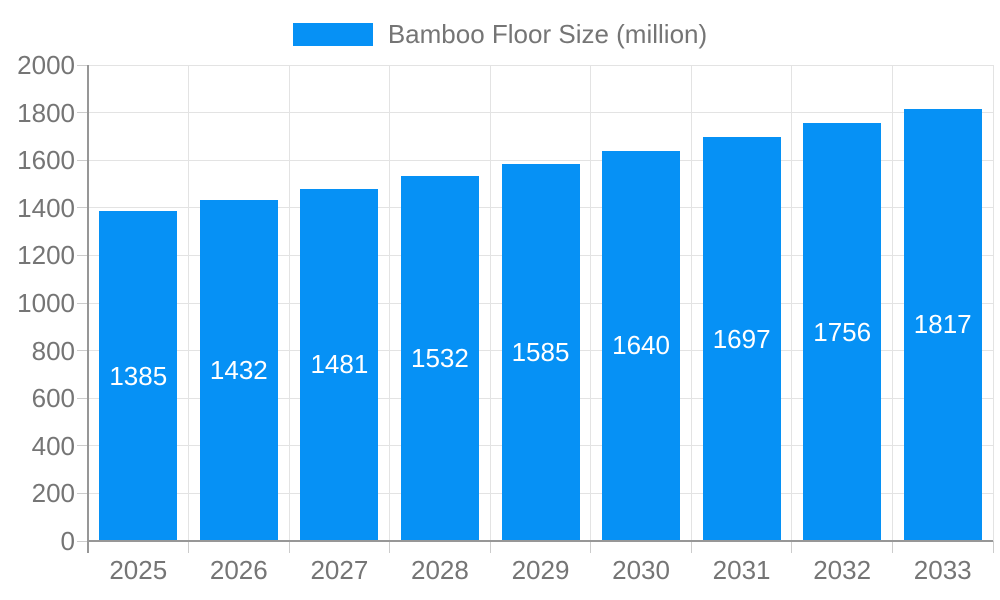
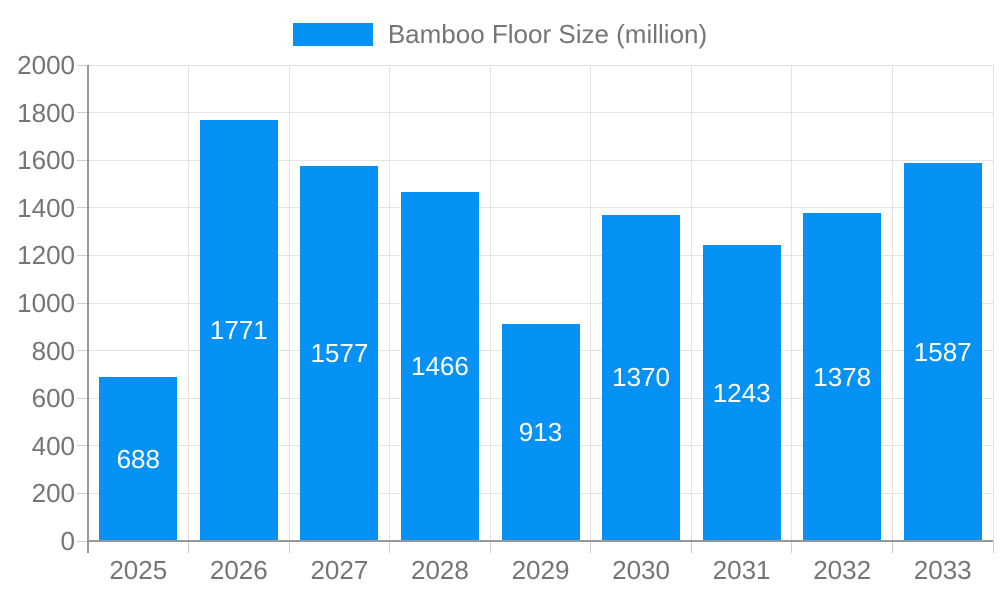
2025: 1385 -> 688
2026: 1432 -> 1771
2027: 1481 -> 1577
2028: 1532 -> 1466
2029: 1585 -> 913
2030: 1640 -> 1370
2031: 1697 -> 1243
2032: 1756 -> 1378
2033: 1817 -> 1587
